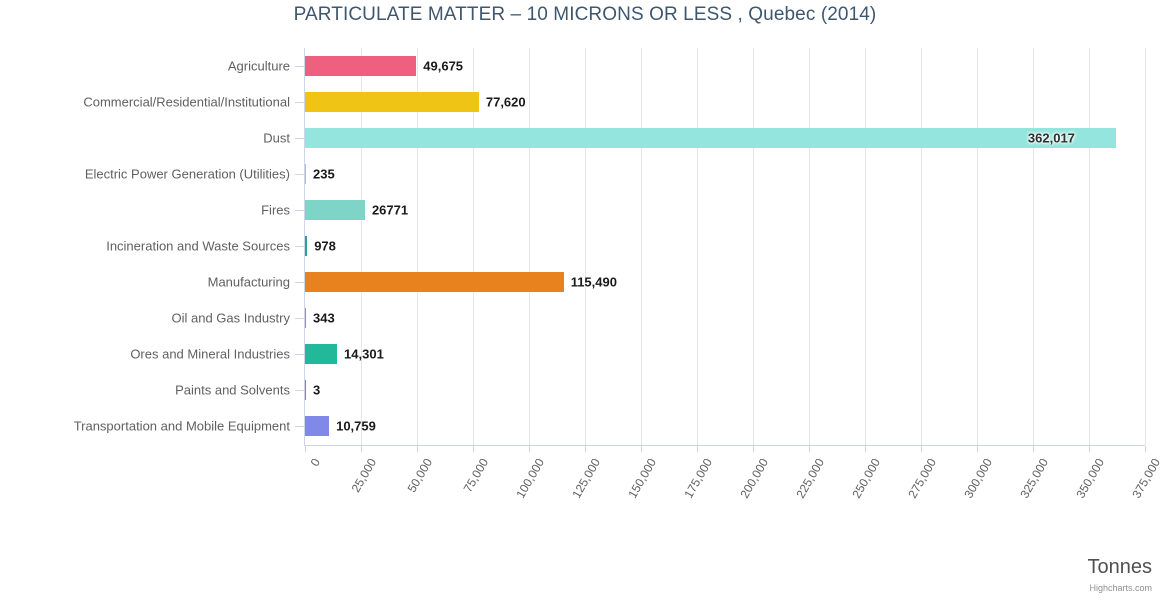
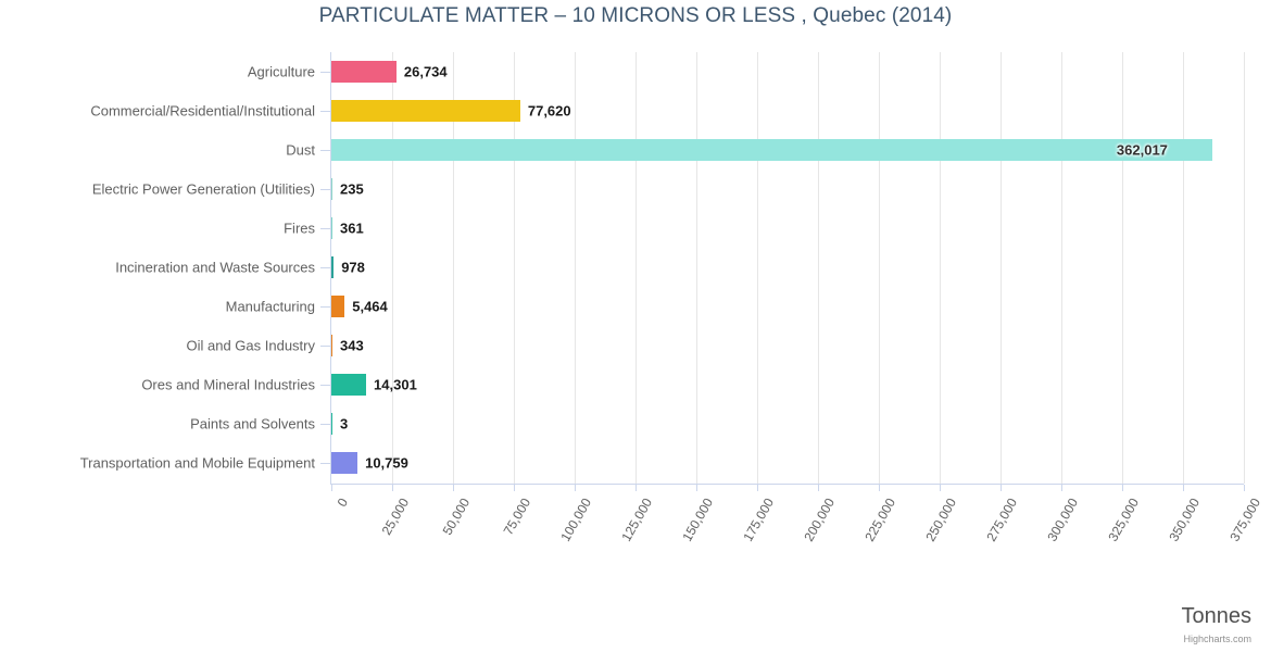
Agriculture: 49,675 -> 26,734
Fires: 26771 -> 361
Manufacturing: 115,490 -> 5,464
